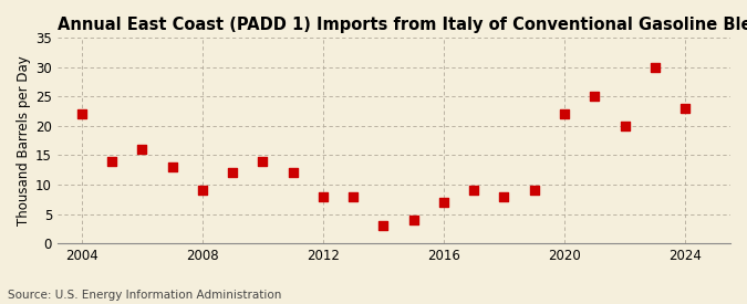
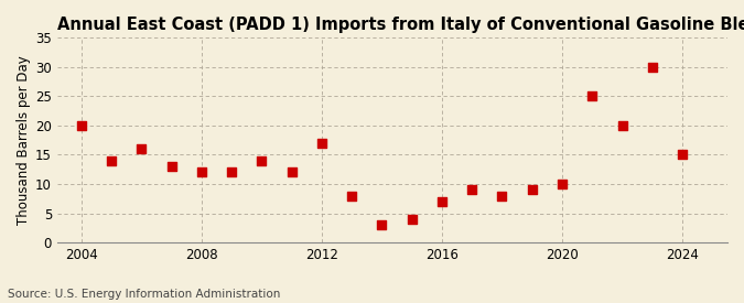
2004: 22 -> 20
2008: 9 -> 12
2012: 8 -> 17
2020: 22 -> 10
2024: 23 -> 15
